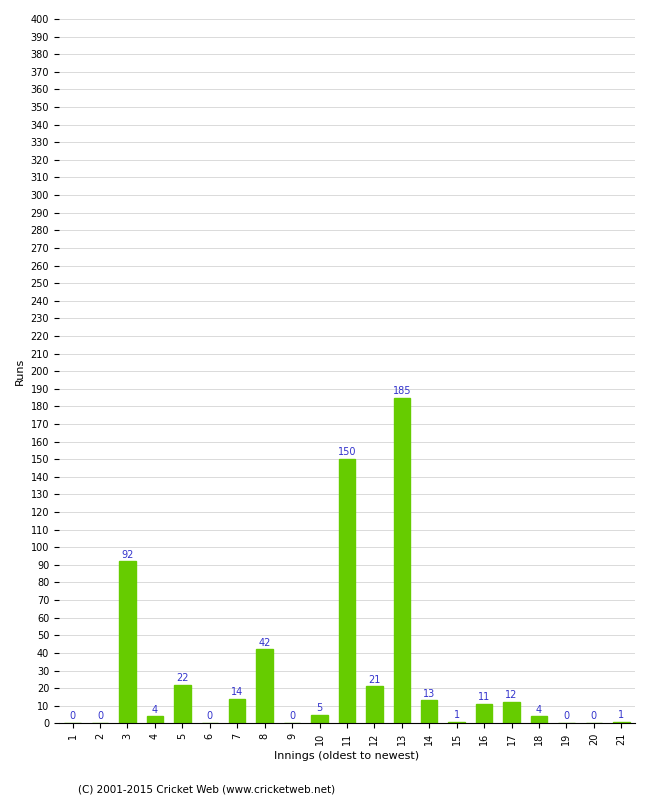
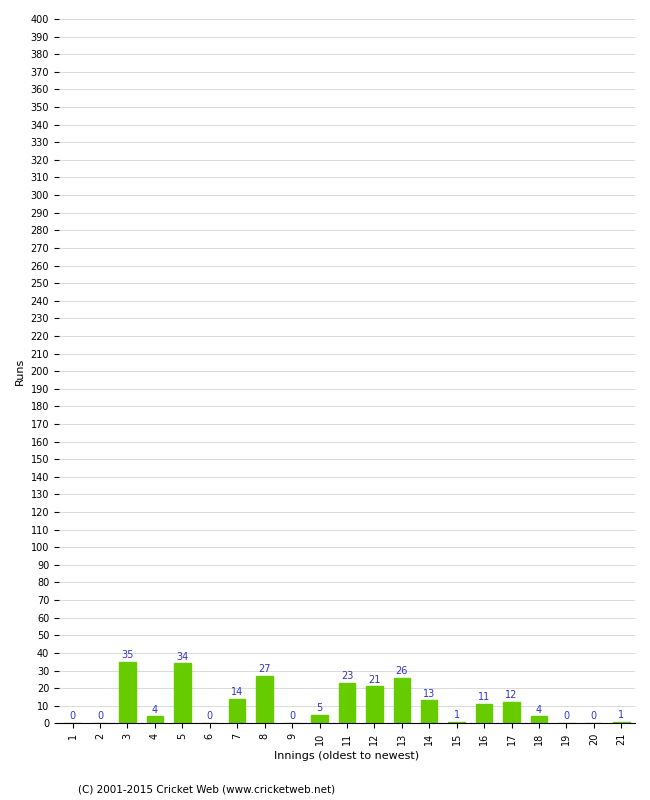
3: 92 -> 35
5: 22 -> 34
8: 42 -> 27
11: 150 -> 23
13: 185 -> 26
